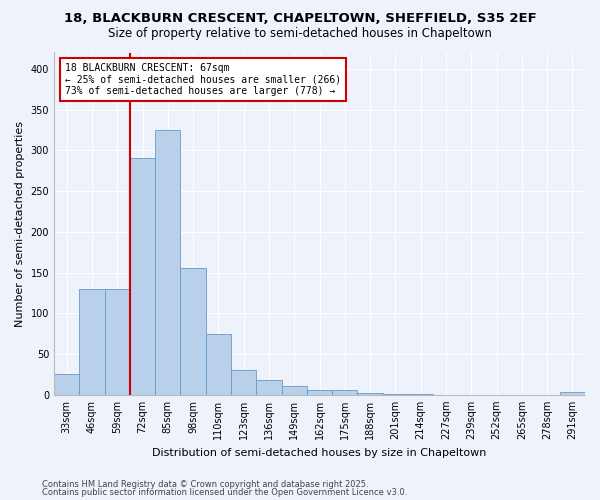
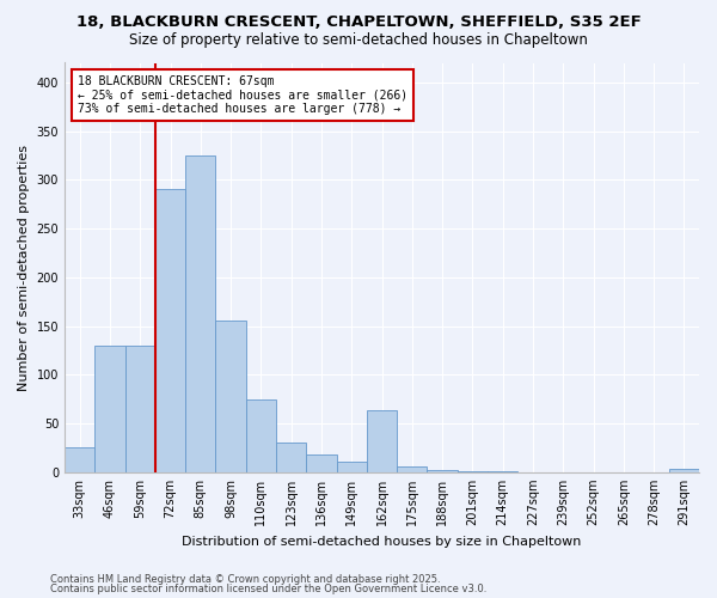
162sqm: 6 -> 64
